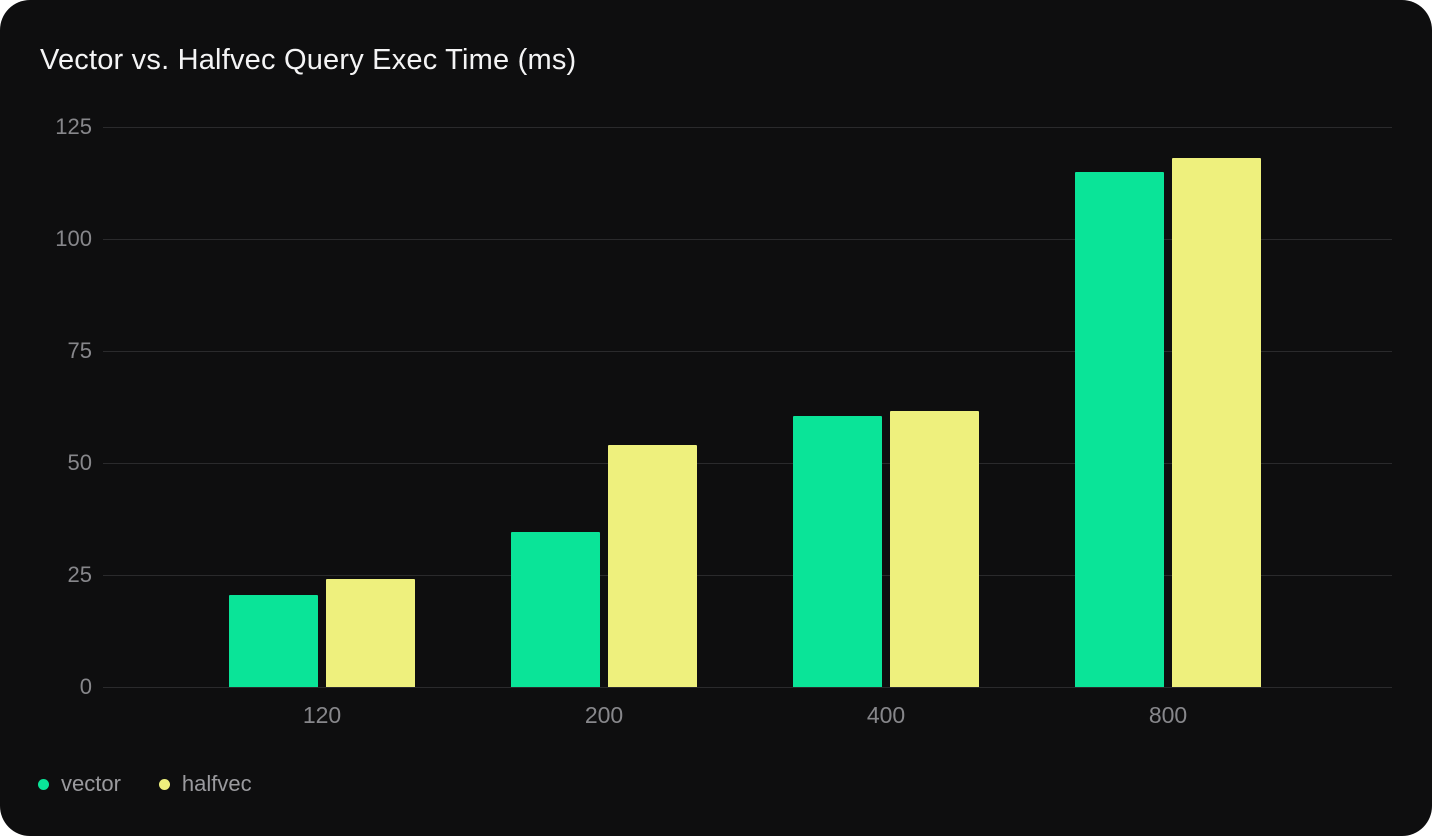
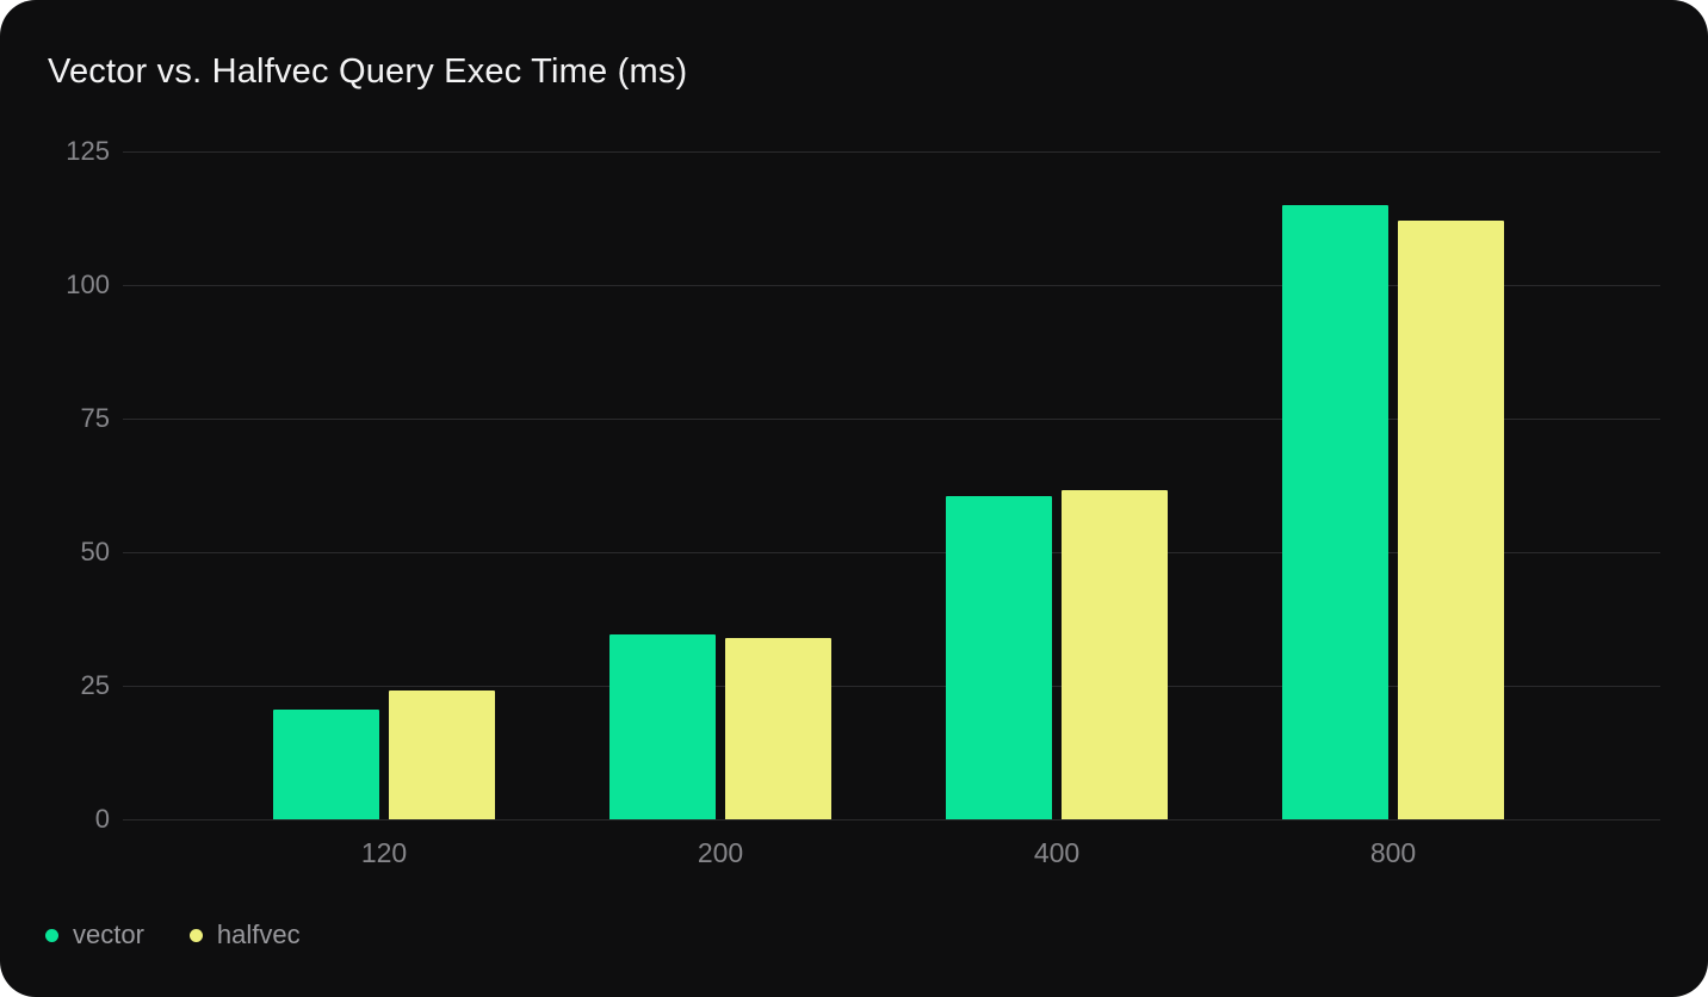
halfvec/200: 54 -> 34
halfvec/800: 118 -> 112
